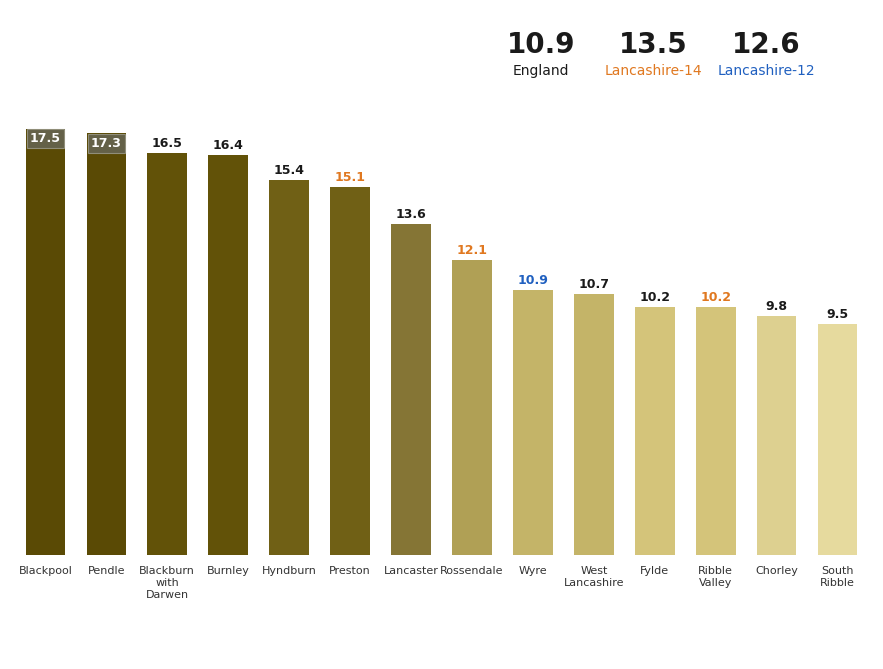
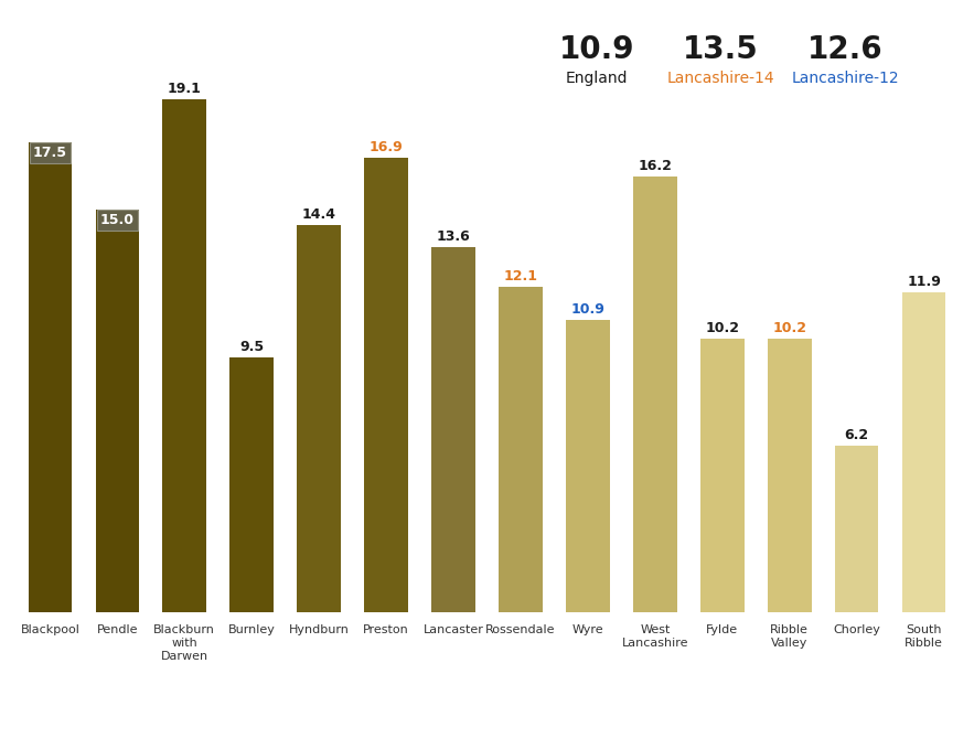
Pendle: 17.3 -> 15.0
Blackburn with Darwen: 16.5 -> 19.1
Burnley: 16.4 -> 9.5
Hyndburn: 15.4 -> 14.4
Preston: 15.1 -> 16.9
West Lancashire: 10.7 -> 16.2
Chorley: 9.8 -> 6.2
South Ribble: 9.5 -> 11.9
